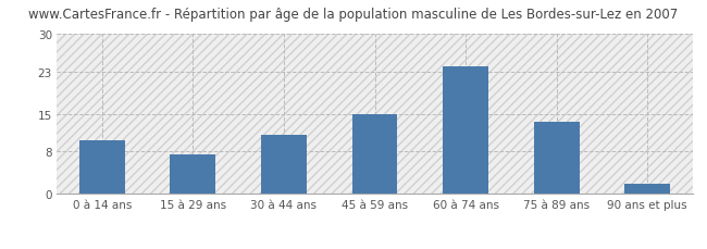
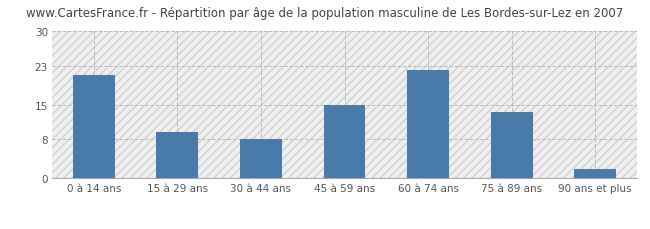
0 à 14 ans: 10.0 -> 21.0
15 à 29 ans: 7.5 -> 9.5
30 à 44 ans: 11.0 -> 8.0
60 à 74 ans: 24.0 -> 22.0
